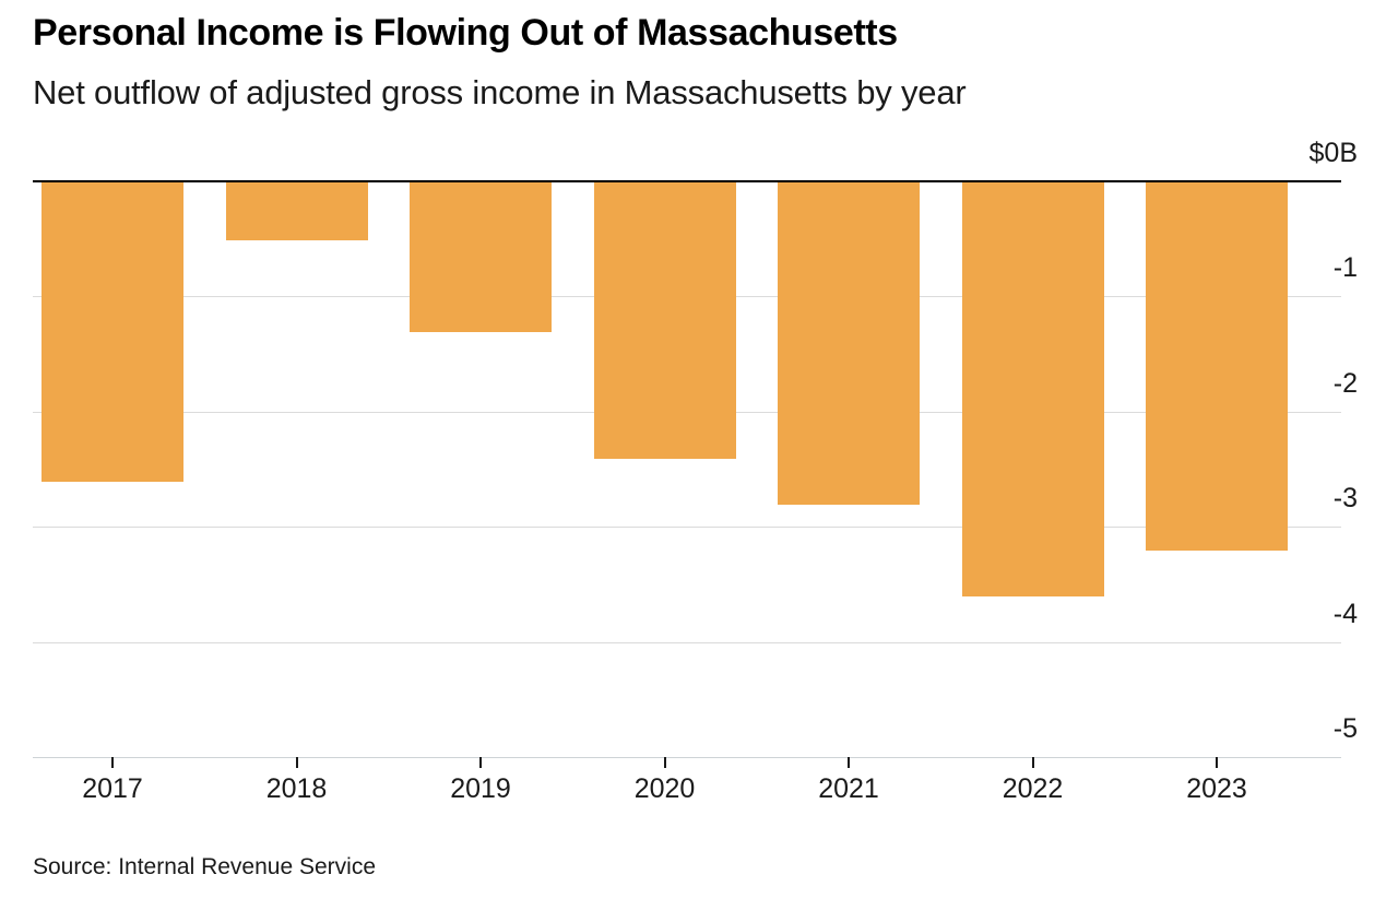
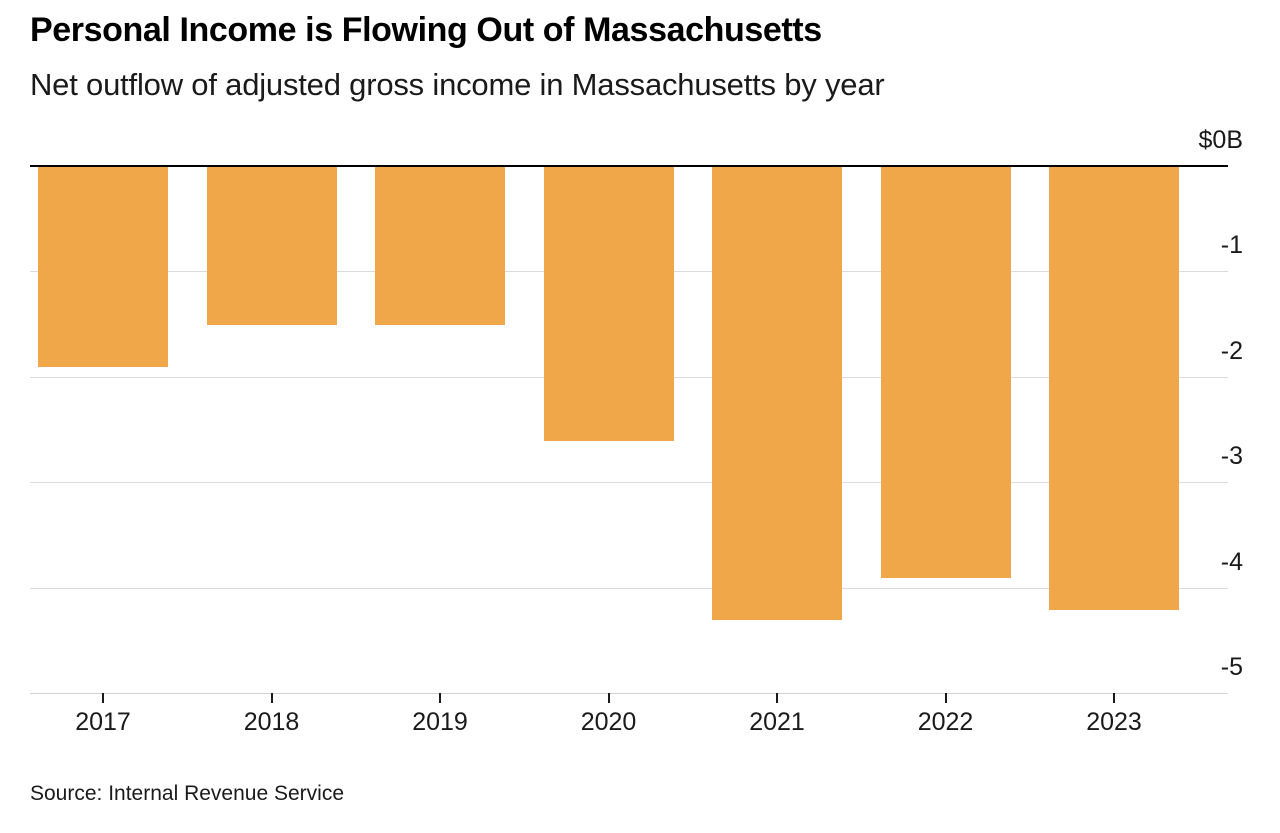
2017: -$2.6B -> -$1.9B
2018: -$0.5B -> -$1.5B
2019: -$1.3B -> -$1.5B
2020: -$2.4B -> -$2.6B
2021: -$2.8B -> -$4.3B
2022: -$3.6B -> -$3.9B
2023: -$3.2B -> -$4.2B
